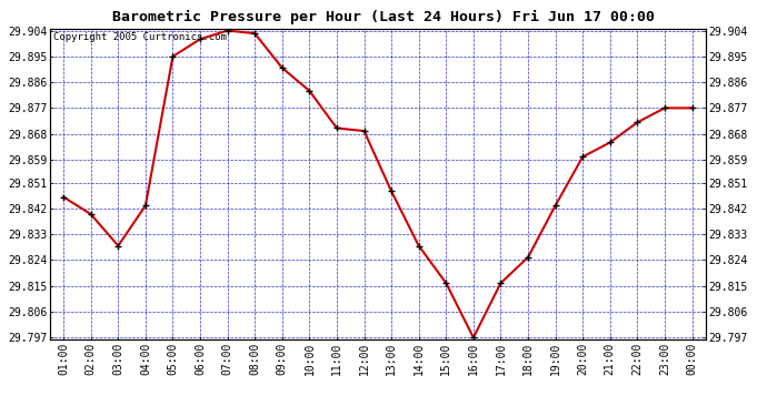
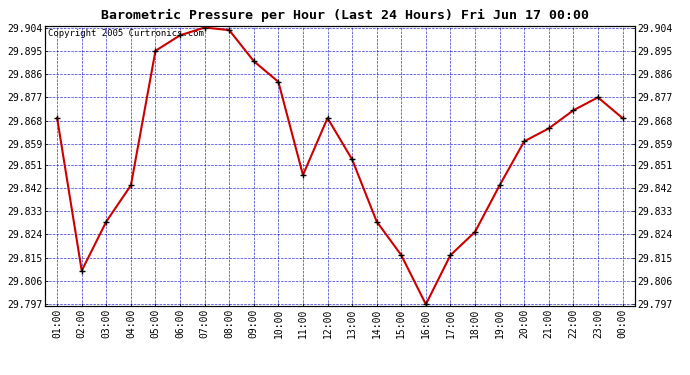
01:00: 29.846 -> 29.869
02:00: 29.840 -> 29.810
11:00: 29.870 -> 29.847
13:00: 29.848 -> 29.853
00:00: 29.877 -> 29.869
